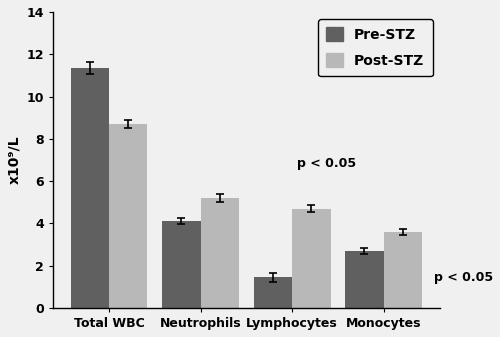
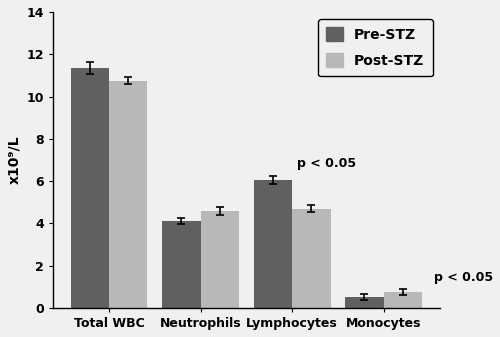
Post-STZ/Total WBC: 8.70 -> 10.75
Post-STZ/Neutrophils: 5.20 -> 4.60
Pre-STZ/Lymphocytes: 1.45 -> 6.05
Pre-STZ/Monocytes: 2.70 -> 0.52
Post-STZ/Monocytes: 3.60 -> 0.75
